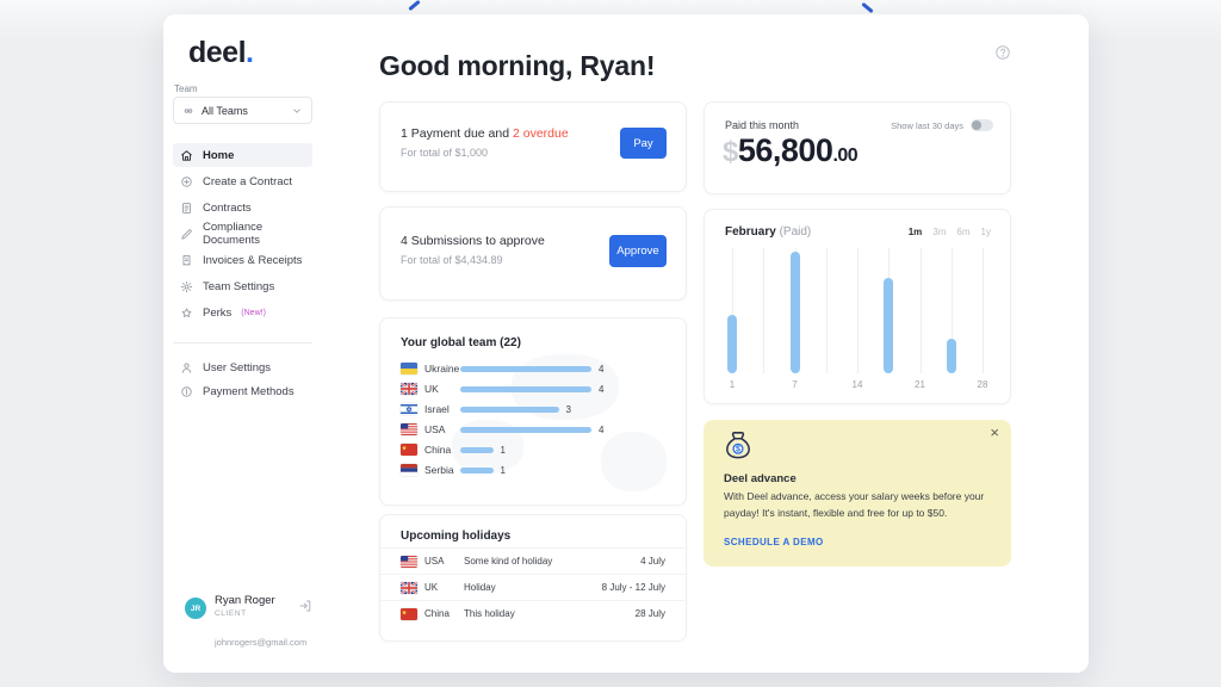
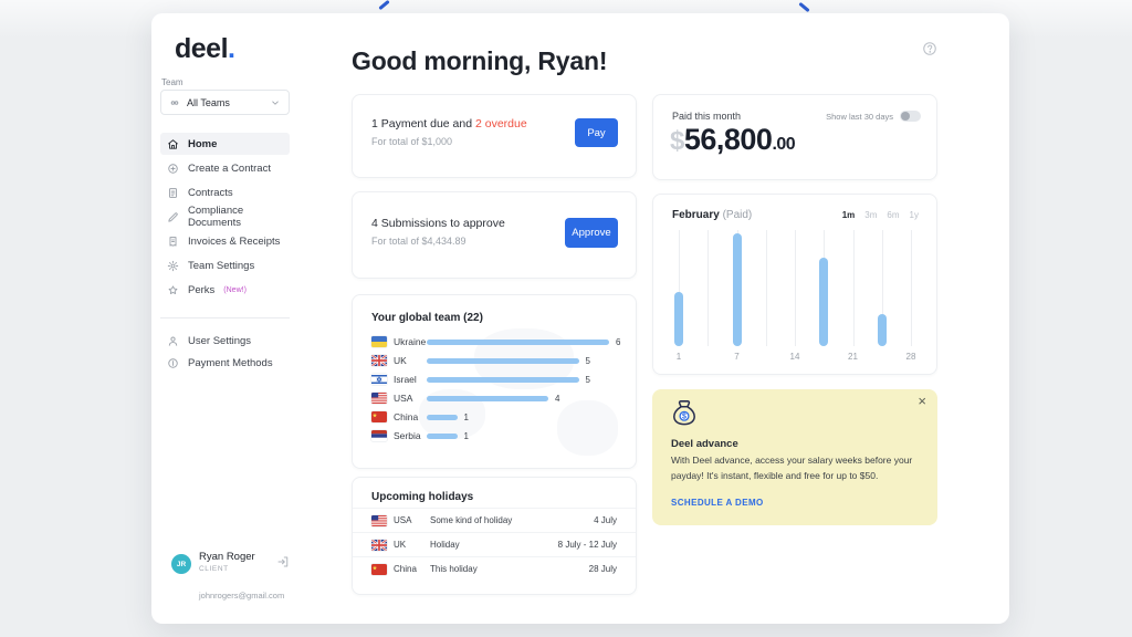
Your global team (22)/Ukraine: 4 -> 6
Your global team (22)/UK: 4 -> 5
Your global team (22)/Israel: 3 -> 5
